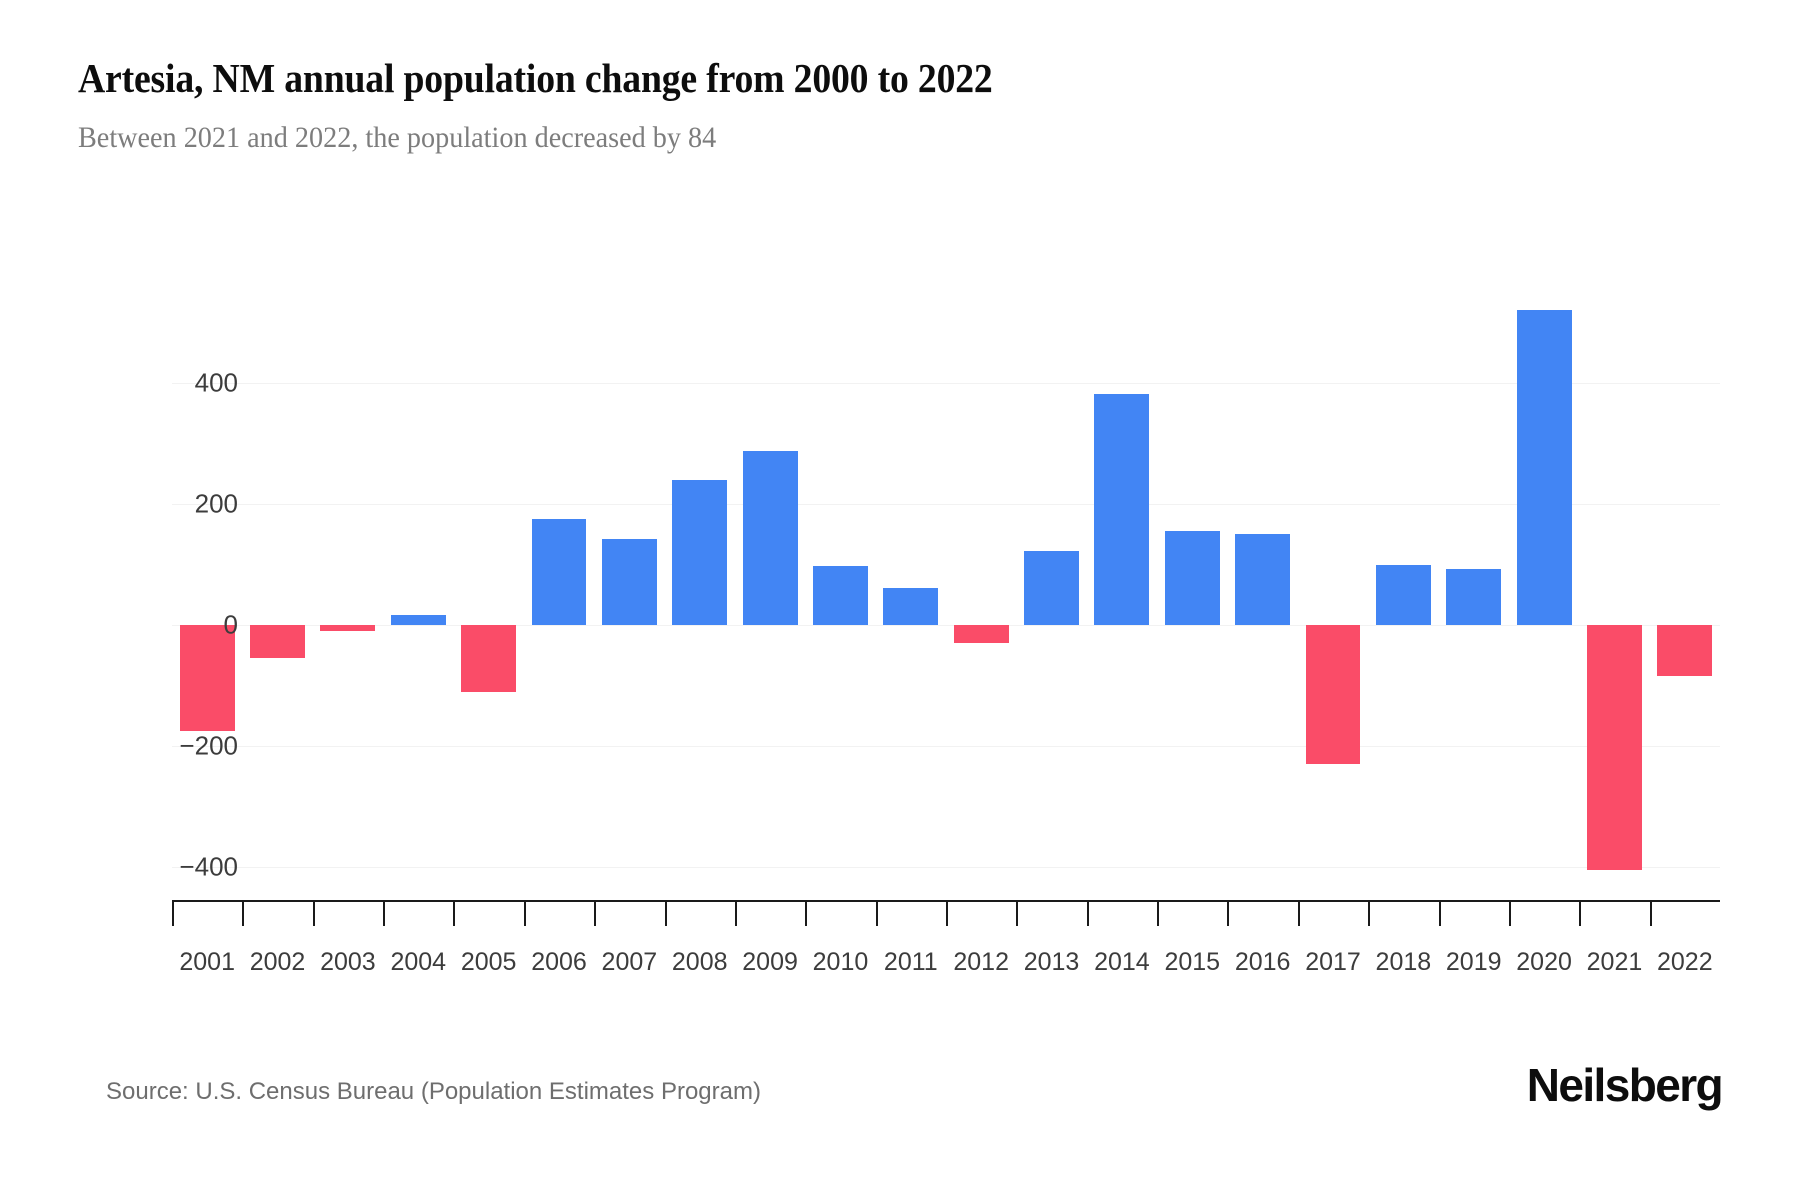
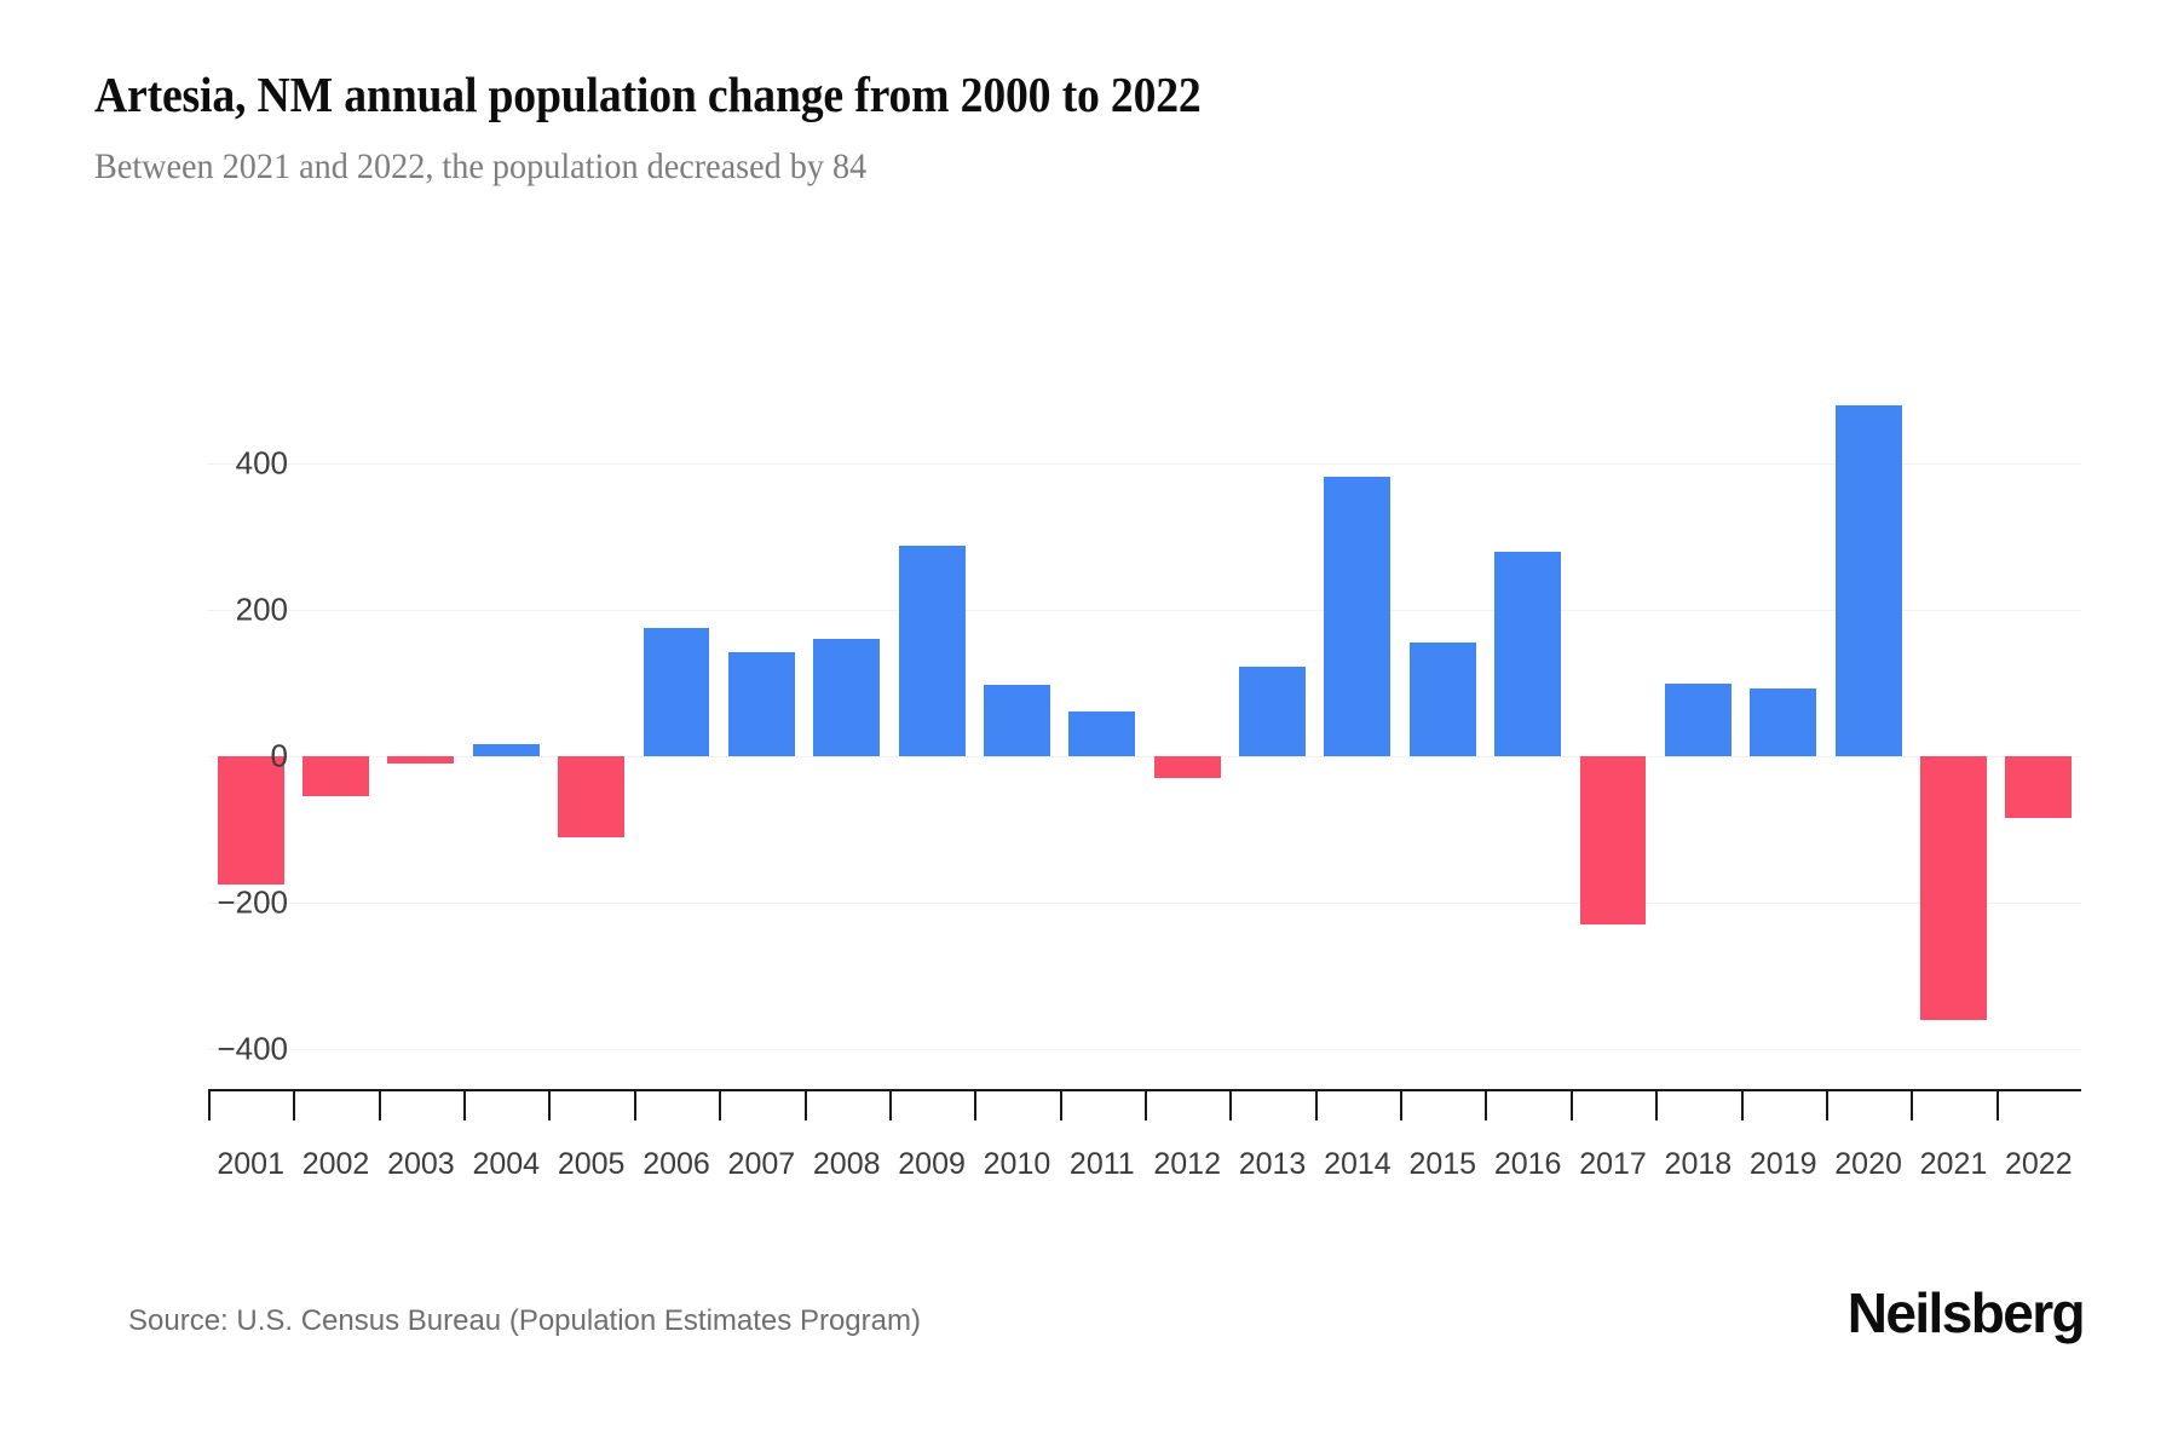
2008: 240 -> 160
2016: 150 -> 280
2020: 520 -> 480
2021: -400 -> -360
